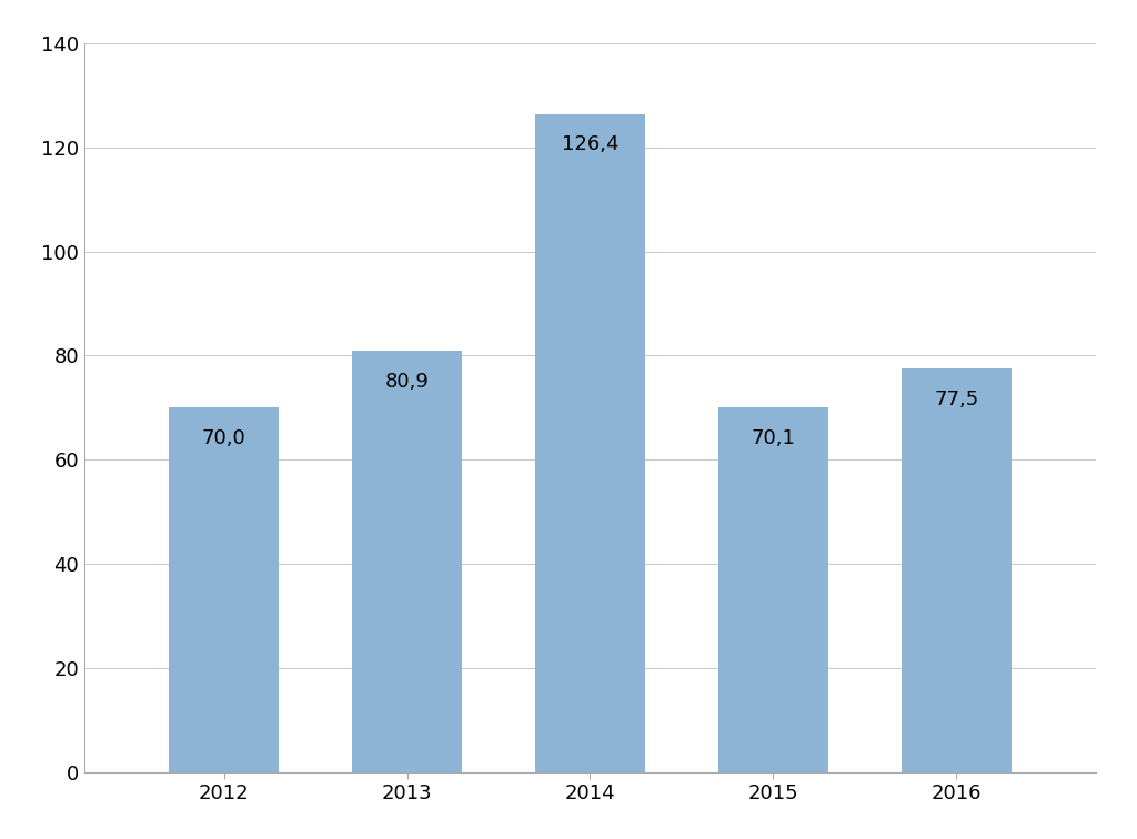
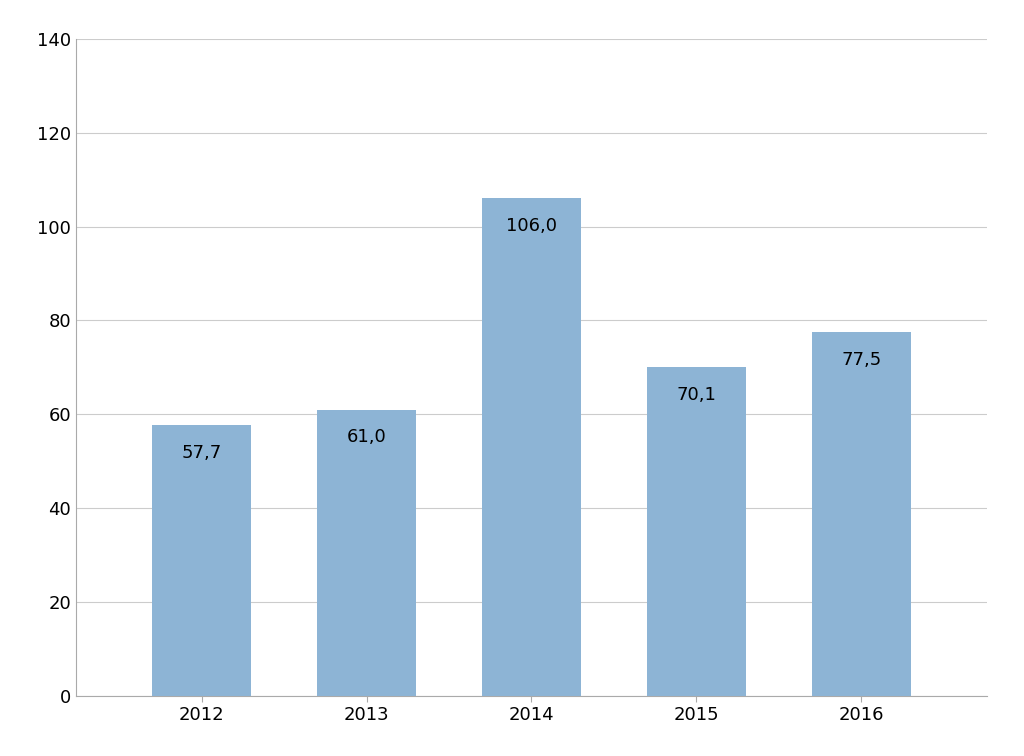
2012: 70,0 -> 57,7
2013: 80,9 -> 61,0
2014: 126,4 -> 106,0
